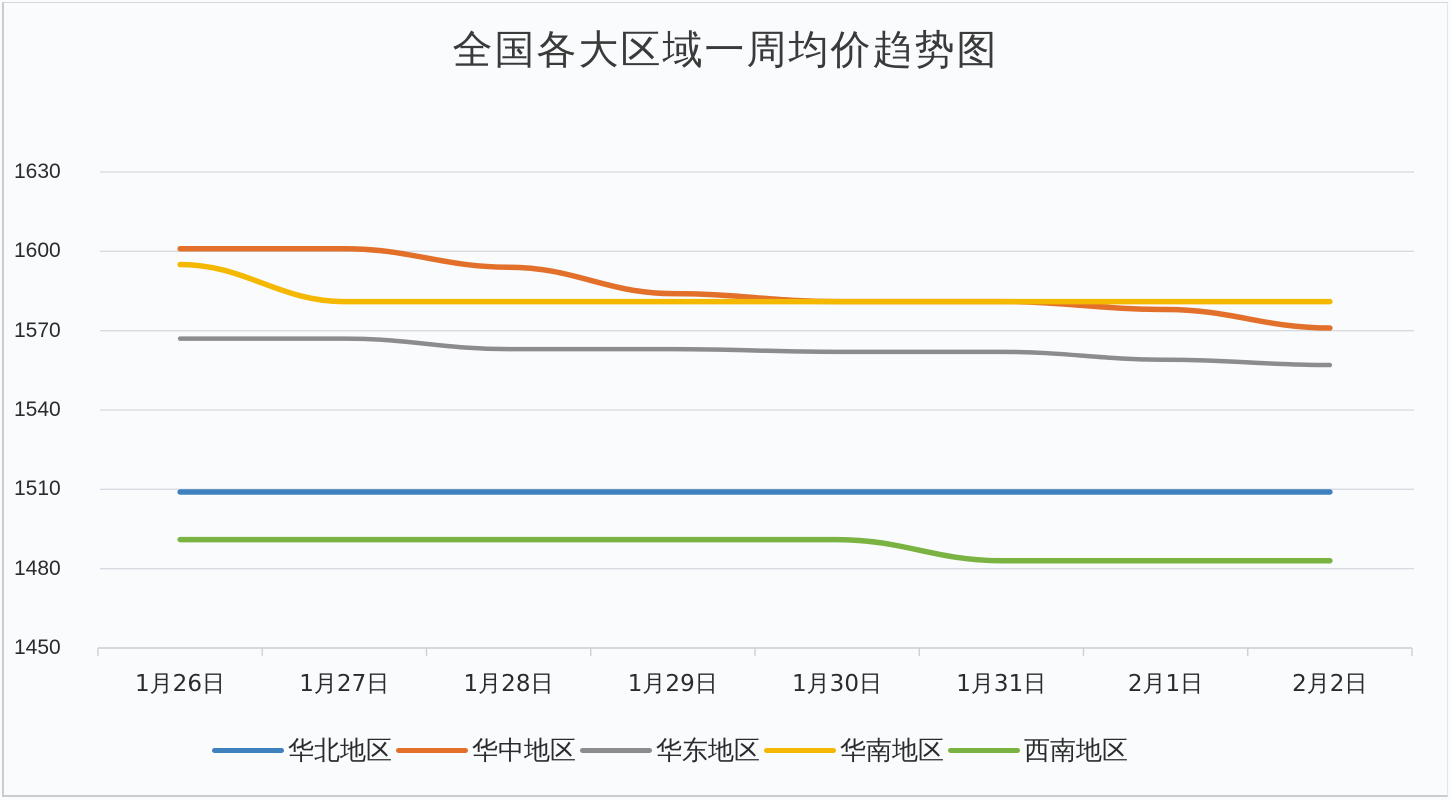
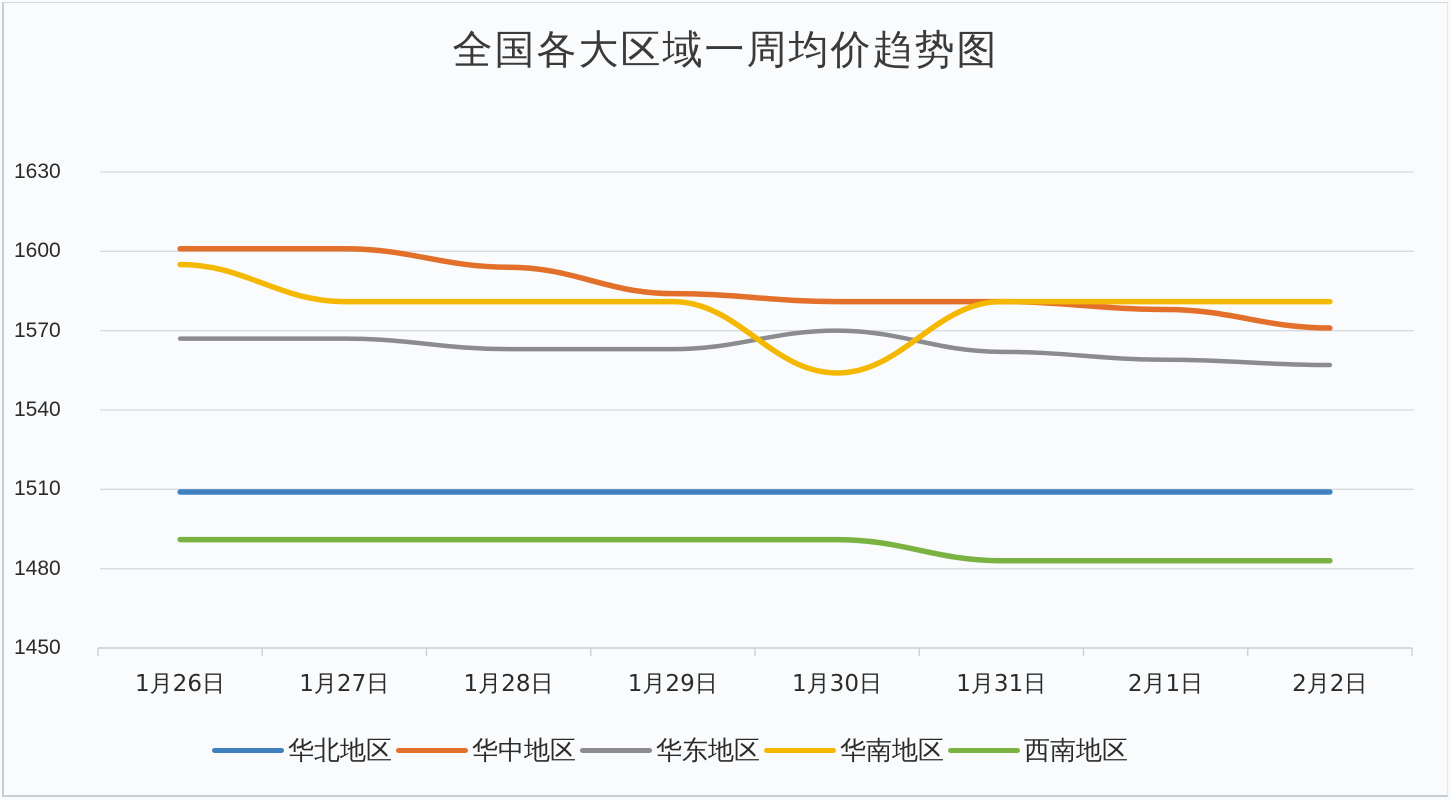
华东地区/1月30日: 1562 -> 1570
华南地区/1月30日: 1581 -> 1554
